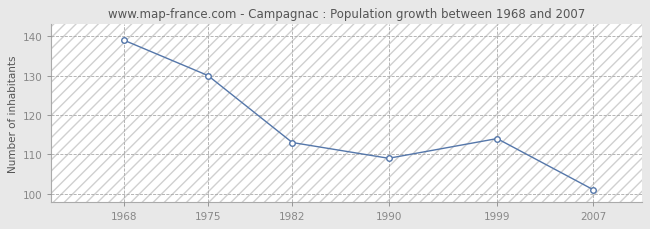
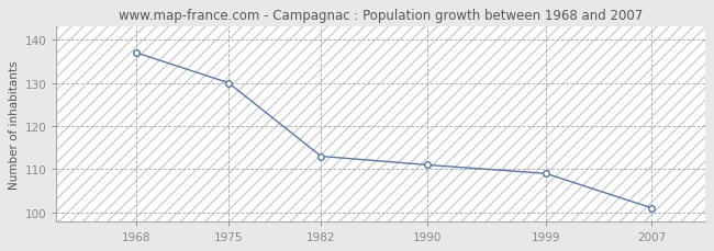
1968: 139 -> 137
1990: 109 -> 111
1999: 114 -> 109
